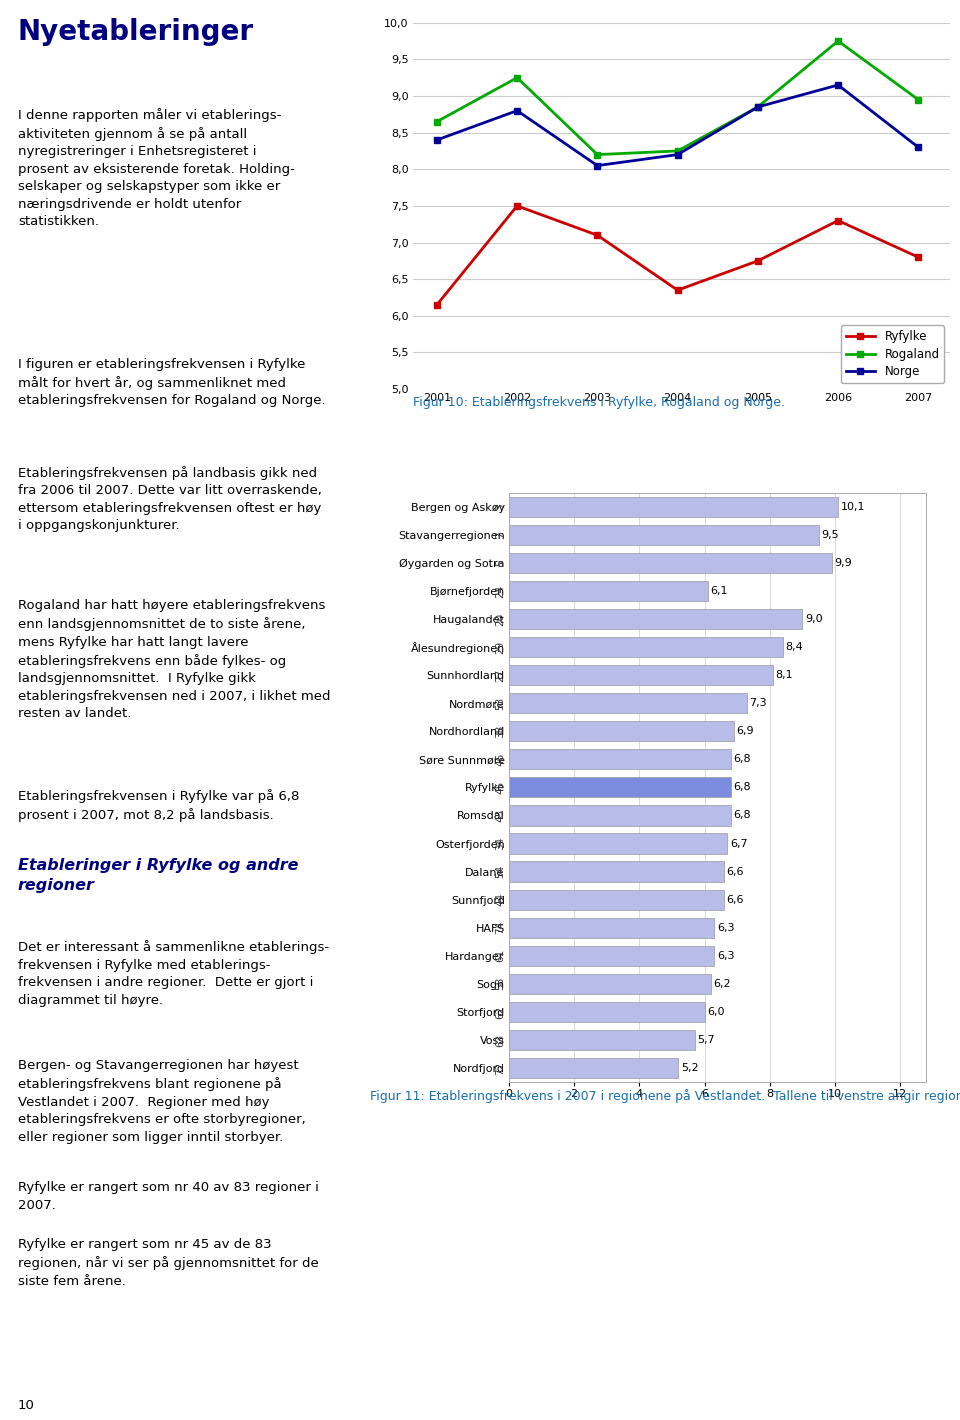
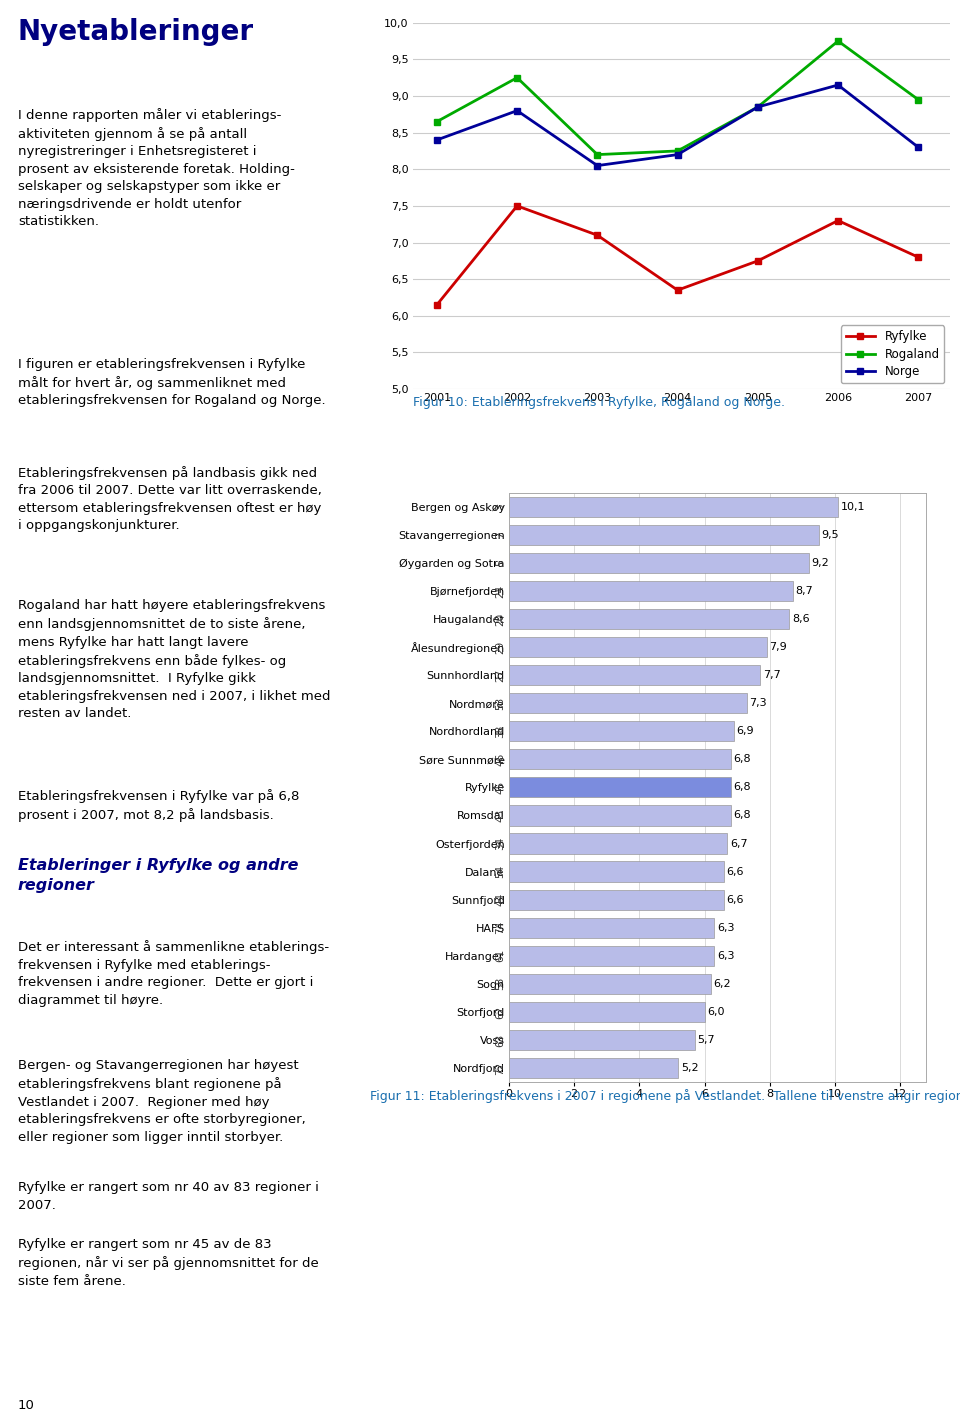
Øygarden og Sotra: 9,9 -> 9,2
Bjørnefjorden: 6,1 -> 8,7
Haugalandet: 9,0 -> 8,6
Ålesundregionen: 8,4 -> 7,9
Sunnhordland: 8,1 -> 7,7
